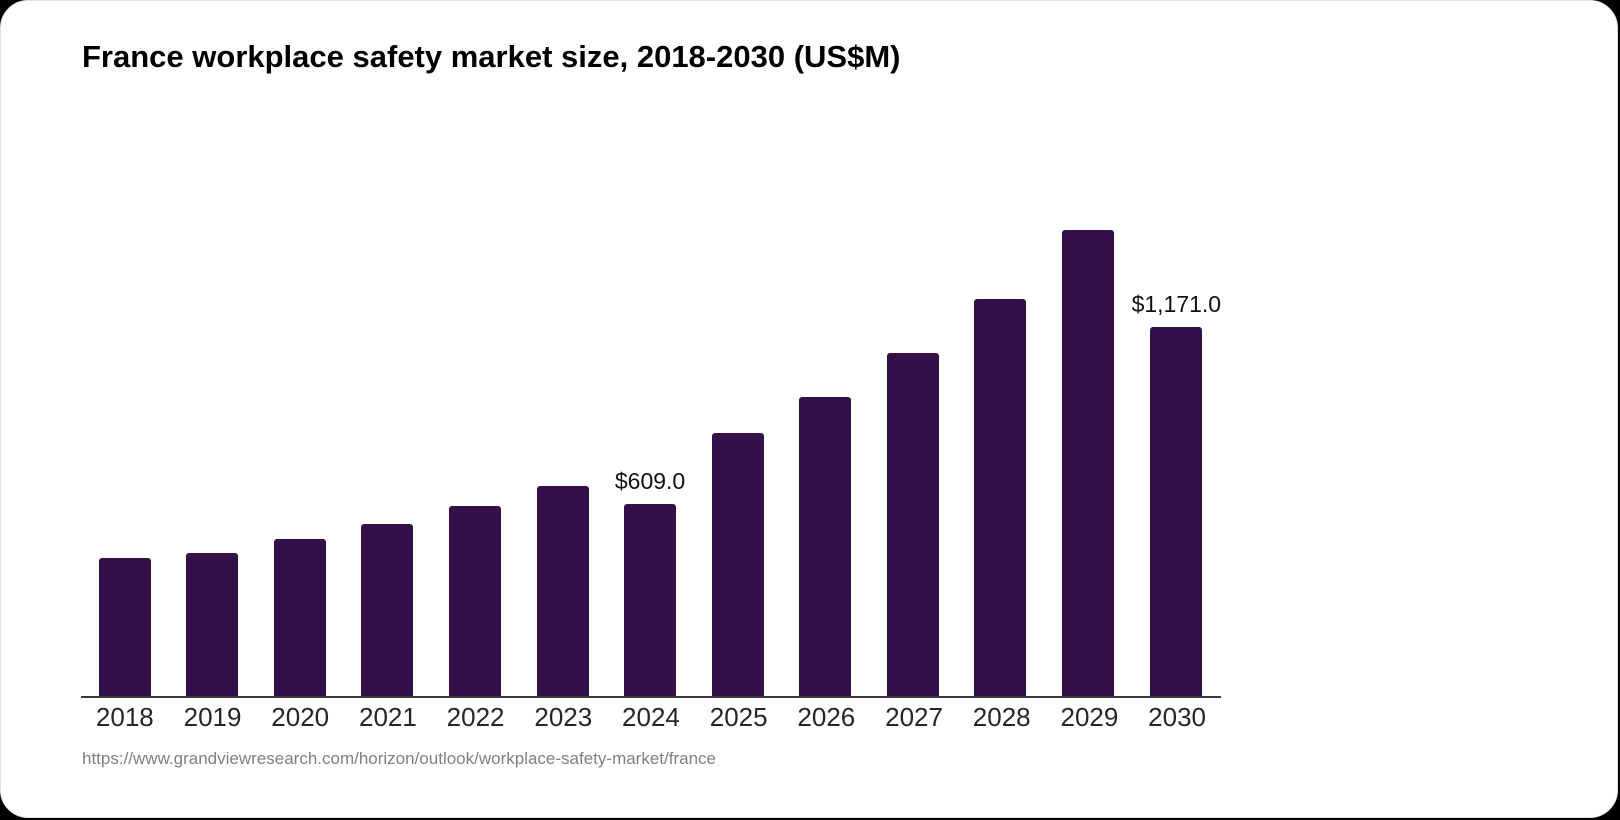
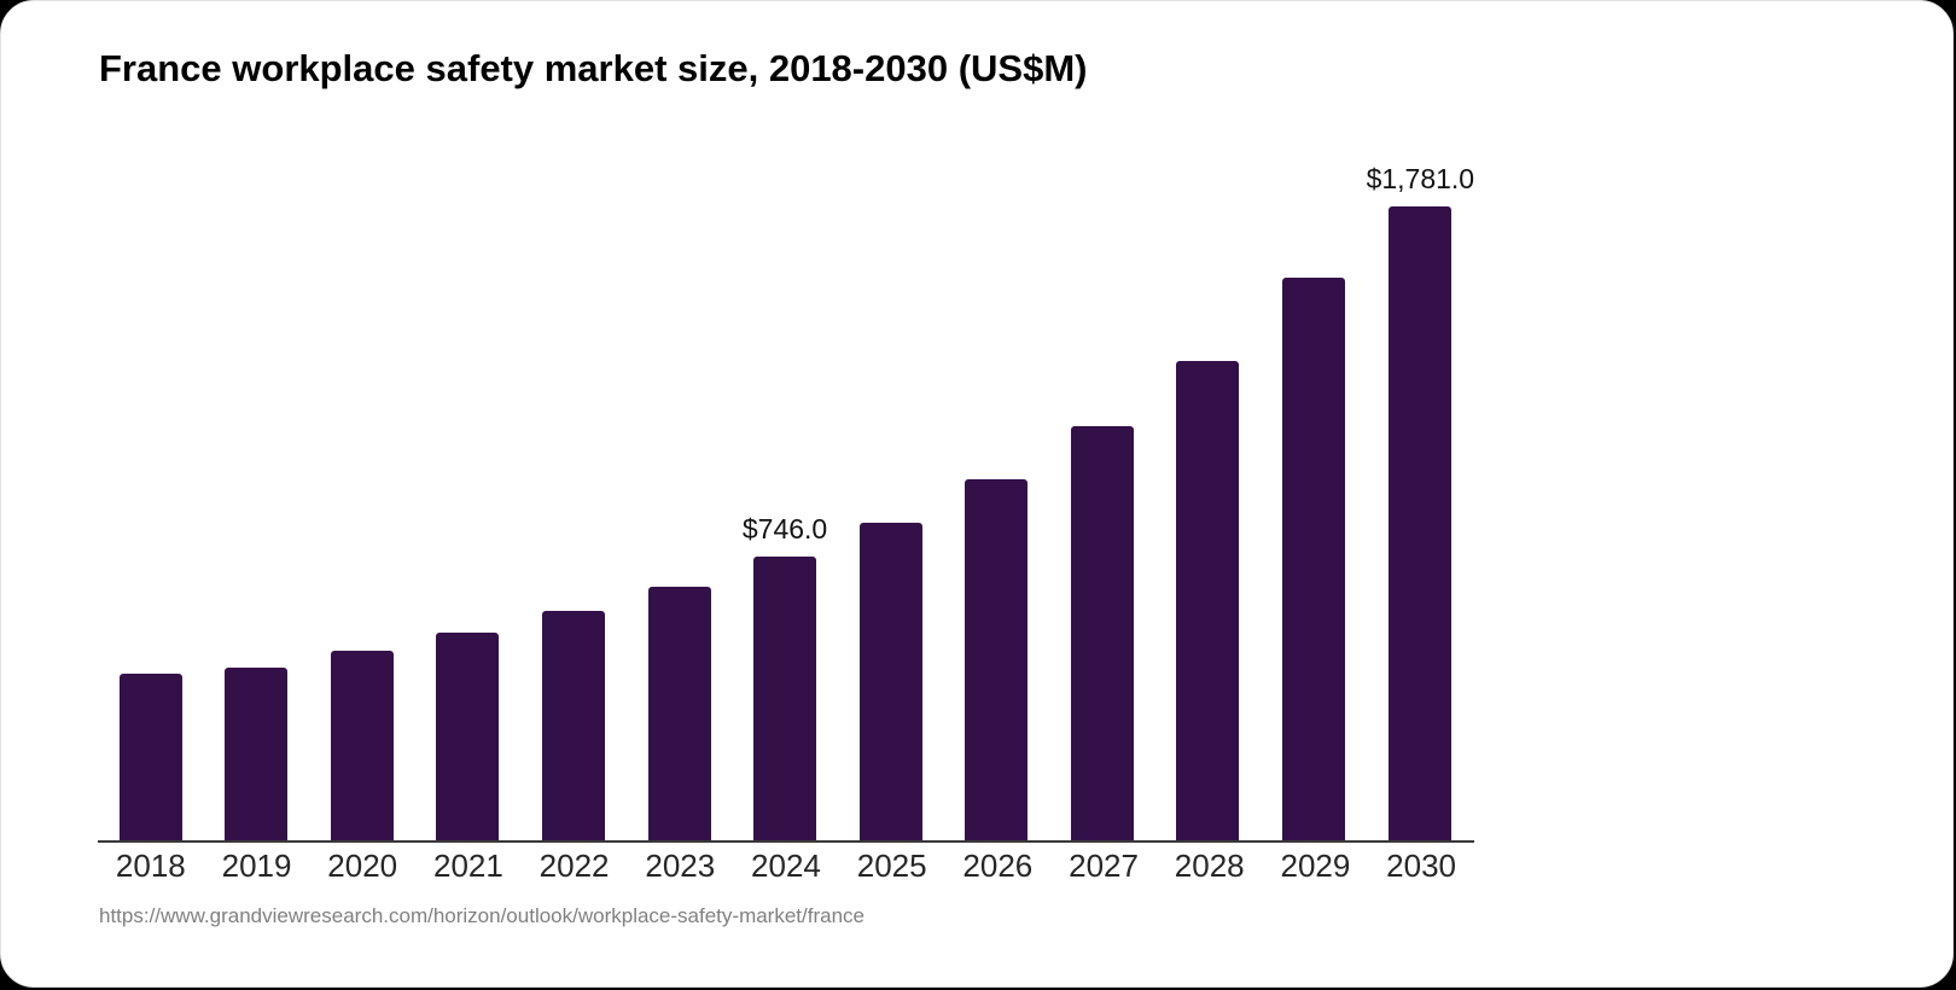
2024: $609.0 -> $746.0
2030: $1,171.0 -> $1,781.0
